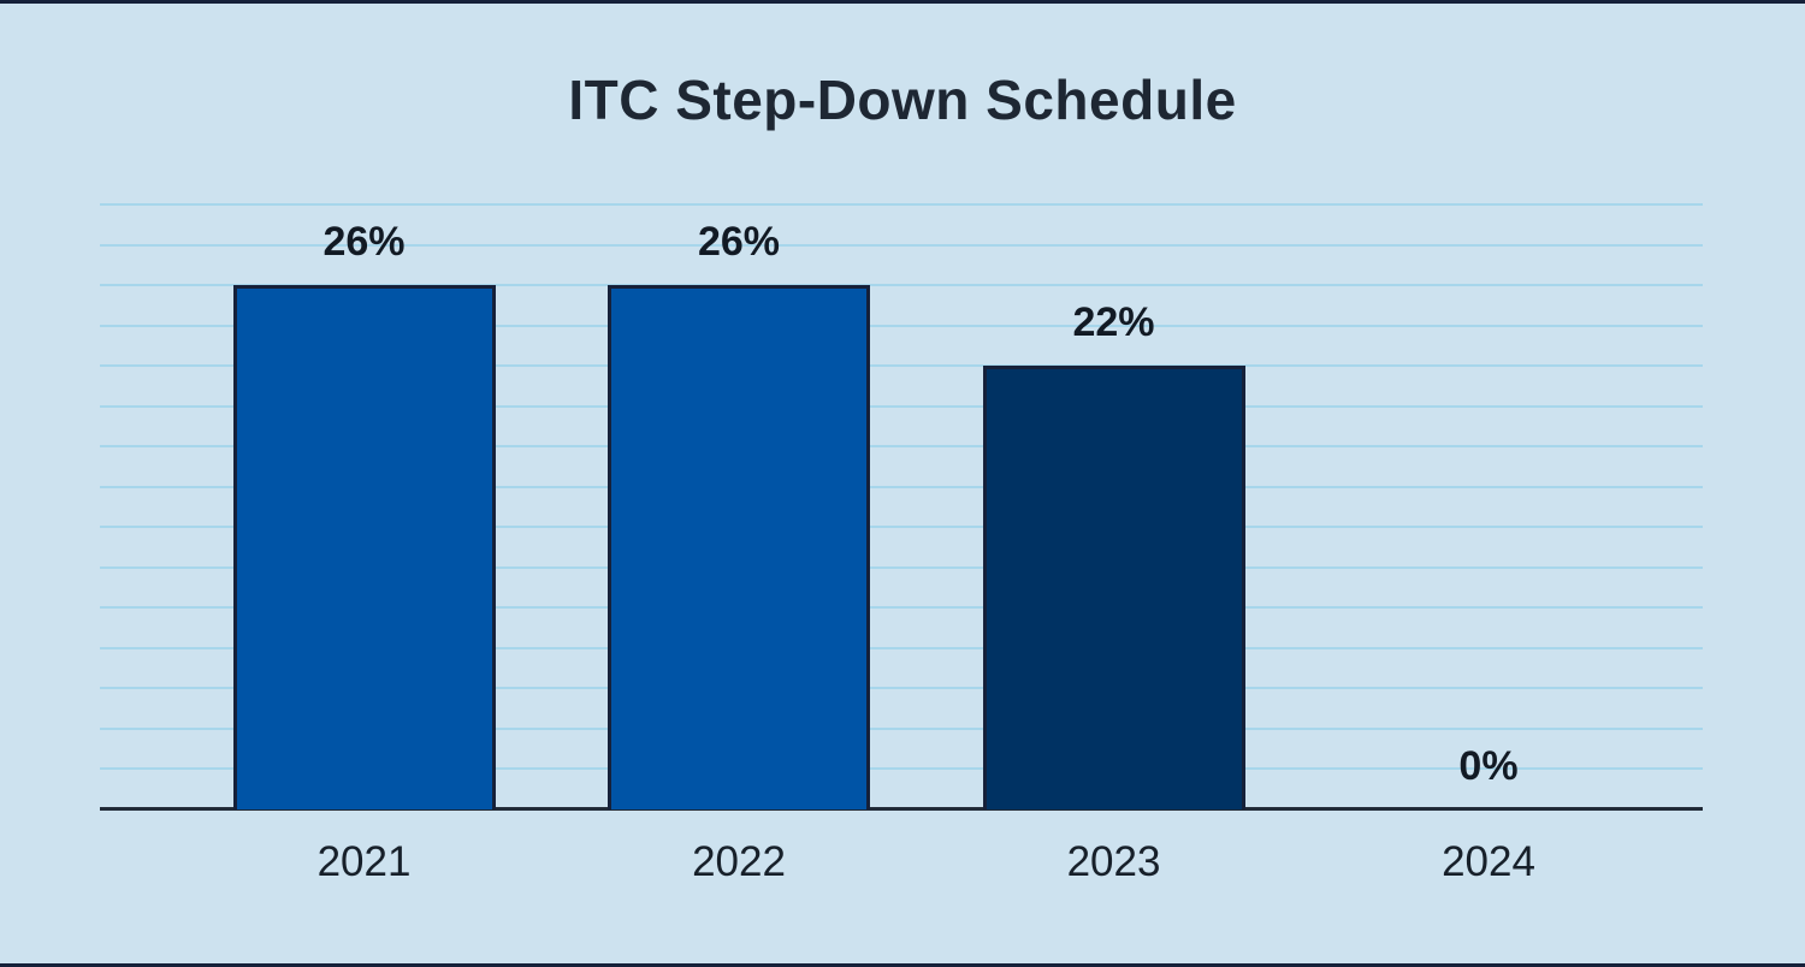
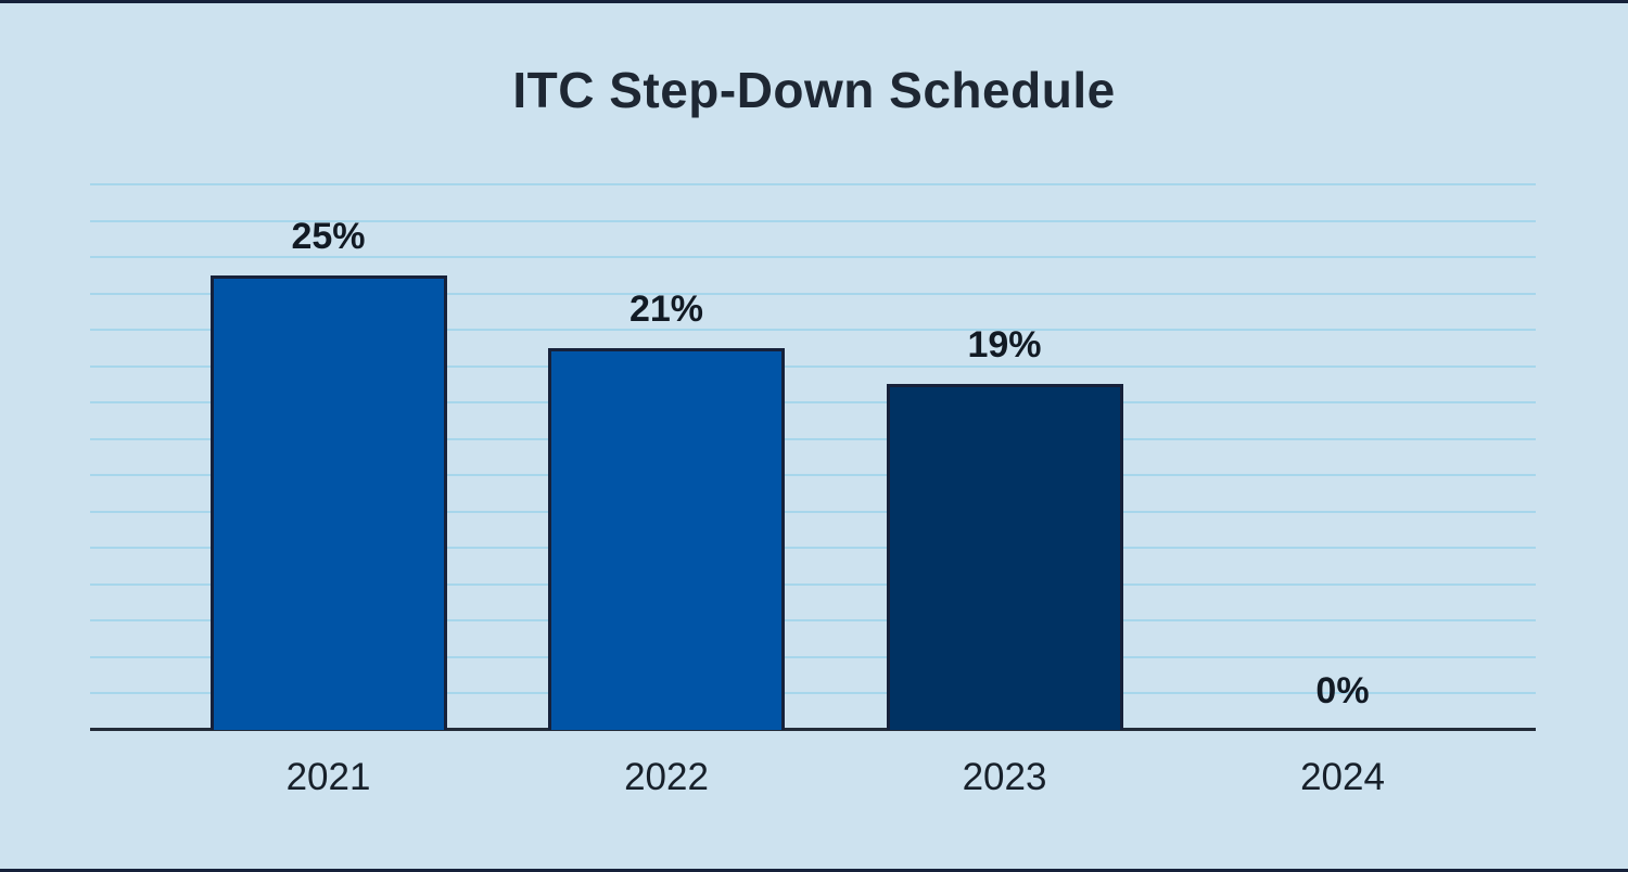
2021: 26% -> 25%
2022: 26% -> 21%
2023: 22% -> 19%
